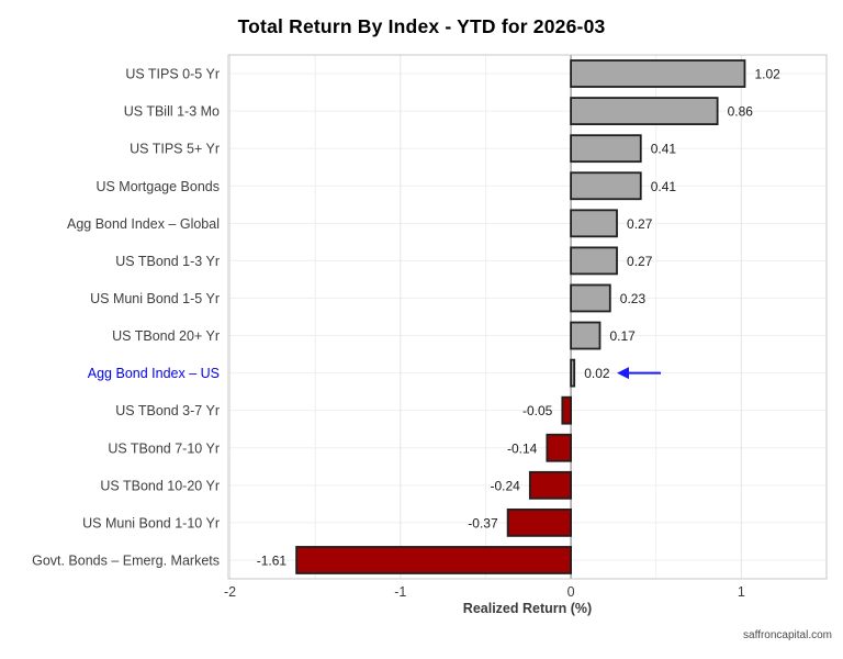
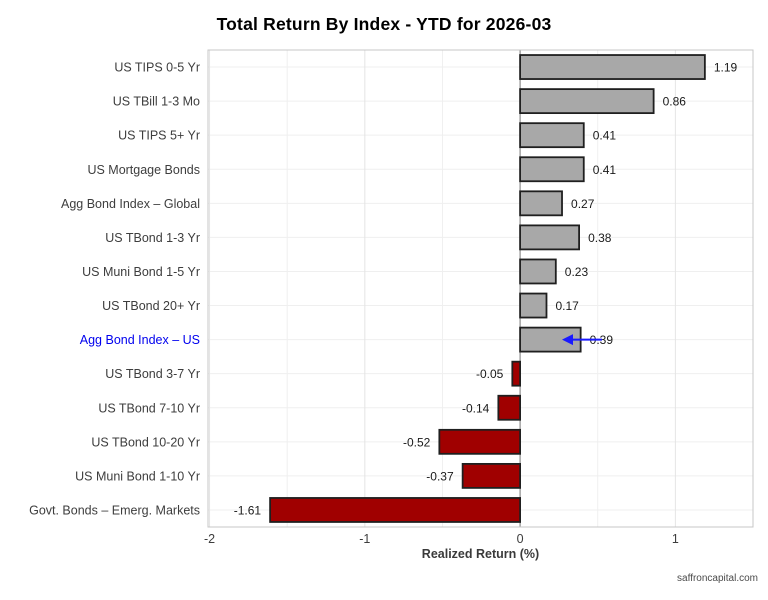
US TIPS 0-5 Yr: 1.02 -> 1.19
US TBond 1-3 Yr: 0.27 -> 0.38
Agg Bond Index – US: 0.02 -> 0.39
US TBond 10-20 Yr: -0.24 -> -0.52
